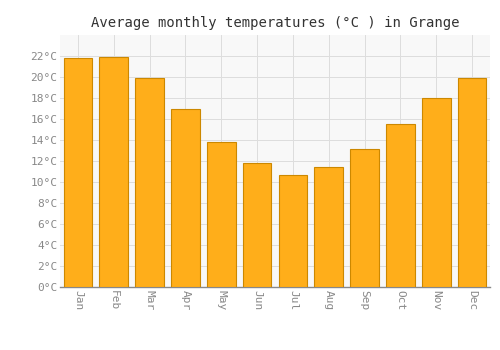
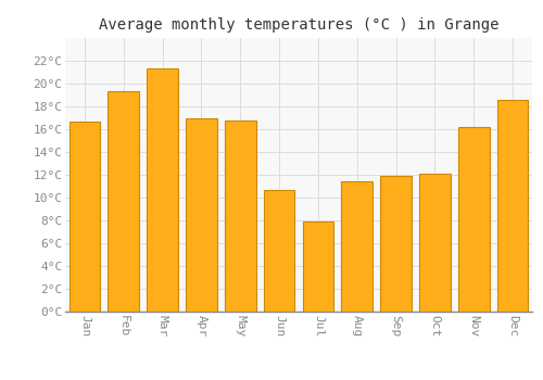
Jan: 21.8°C -> 16.7°C
Feb: 21.9°C -> 19.3°C
Mar: 19.9°C -> 21.3°C
May: 13.8°C -> 16.8°C
Jun: 11.8°C -> 10.7°C
Jul: 10.7°C -> 7.9°C
Sep: 13.1°C -> 11.9°C
Oct: 15.5°C -> 12.1°C
Nov: 18.0°C -> 16.2°C
Dec: 19.9°C -> 18.6°C
